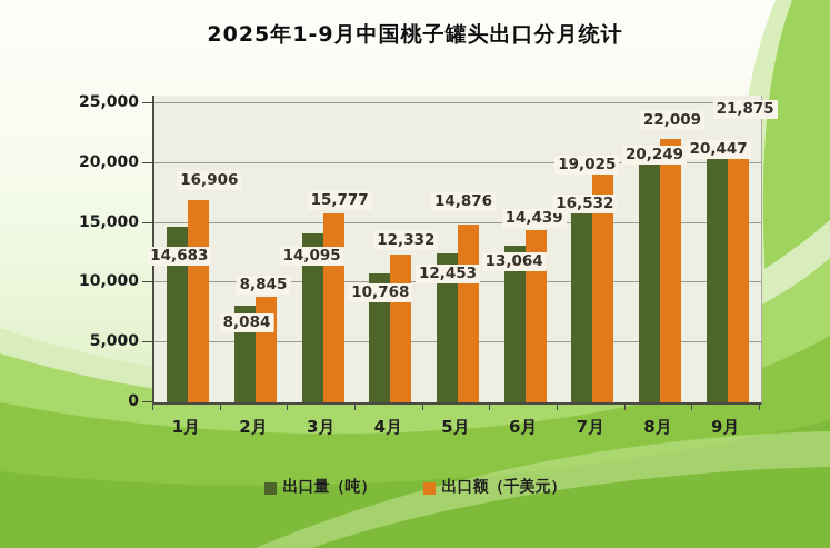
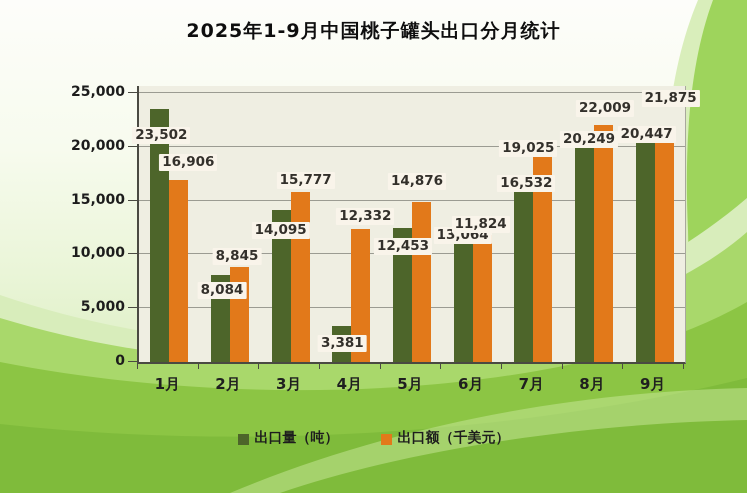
出口量（吨）/1月: 14,683 -> 23,502
出口量（吨）/4月: 10,768 -> 3,381
出口额（千美元）/6月: 14,439 -> 11,824
